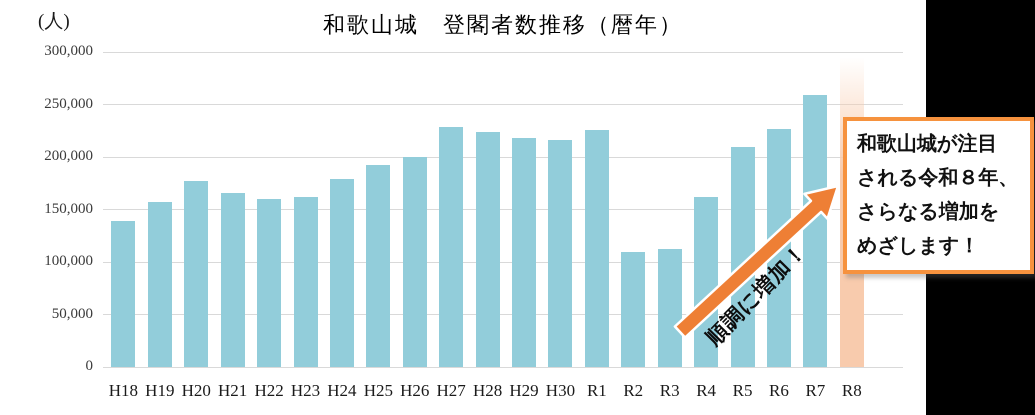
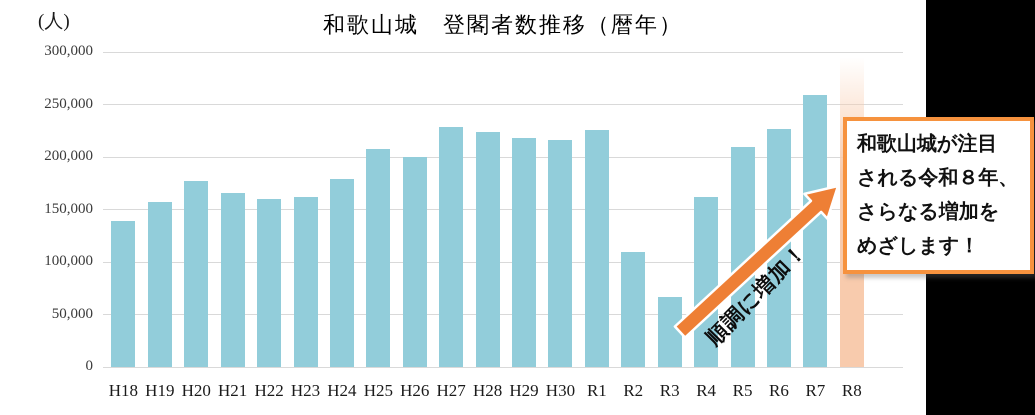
H25: 192000 -> 208000
R3: 112000 -> 67000
